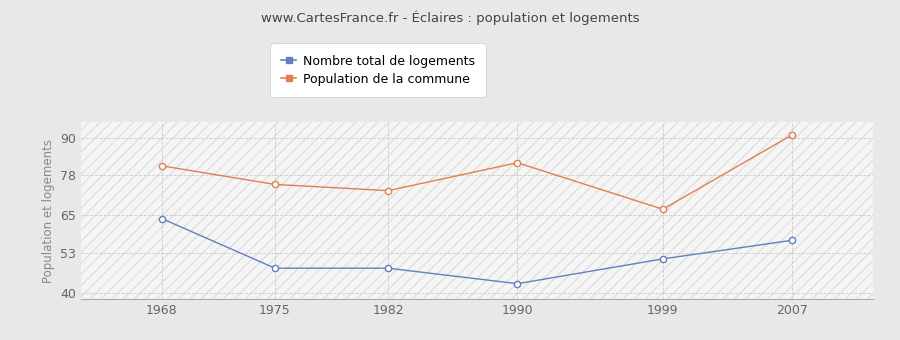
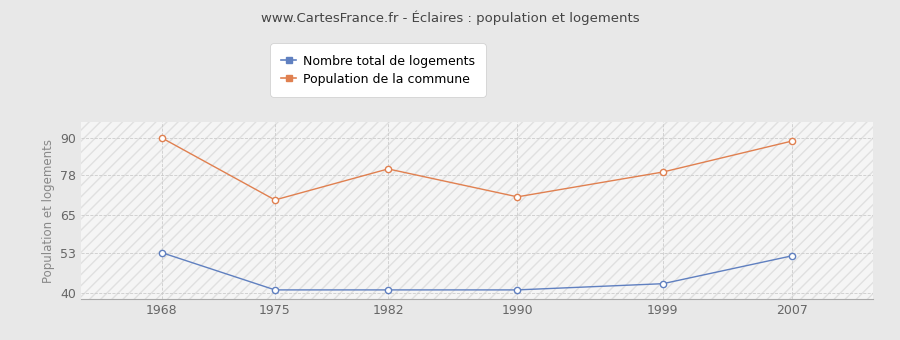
Nombre total de logements/1968: 64 -> 53
Population de la commune/1968: 81 -> 90
Nombre total de logements/1975: 48 -> 41
Population de la commune/1975: 75 -> 70
Nombre total de logements/1982: 48 -> 41
Population de la commune/1982: 73 -> 80
Nombre total de logements/1990: 43 -> 41
Population de la commune/1990: 82 -> 71
Nombre total de logements/1999: 51 -> 43
Population de la commune/1999: 67 -> 79
Nombre total de logements/2007: 57 -> 52
Population de la commune/2007: 91 -> 89
